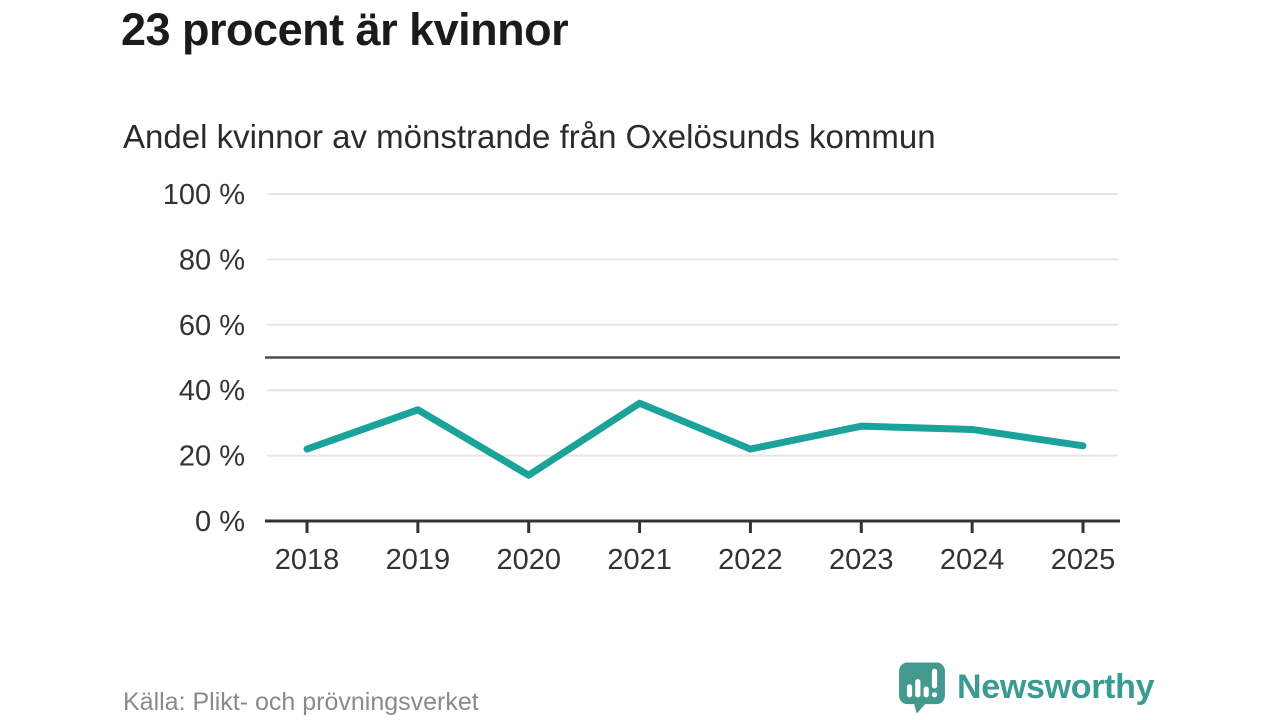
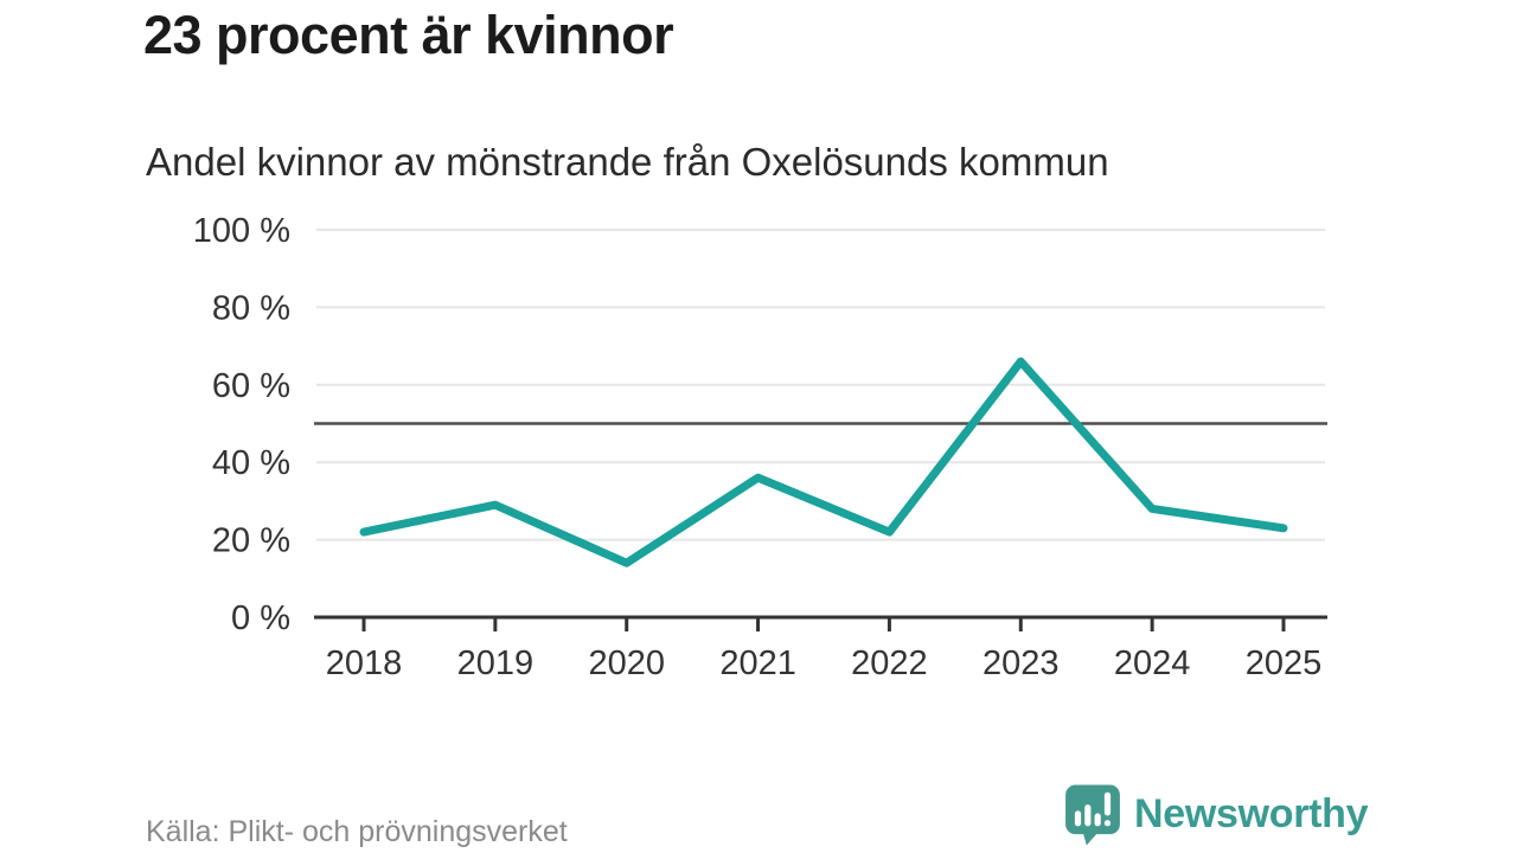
2019: 34% -> 29%
2023: 29% -> 66%
